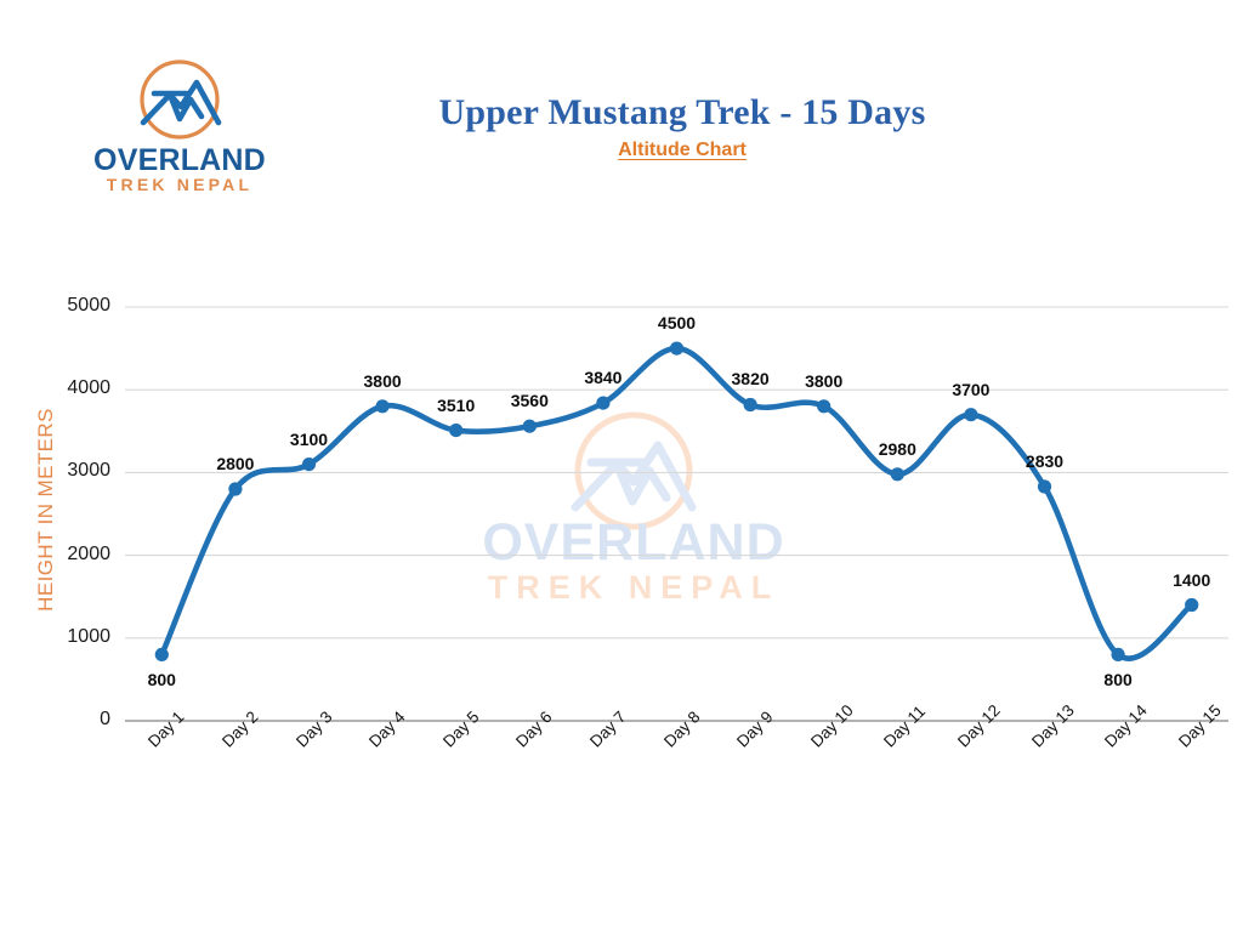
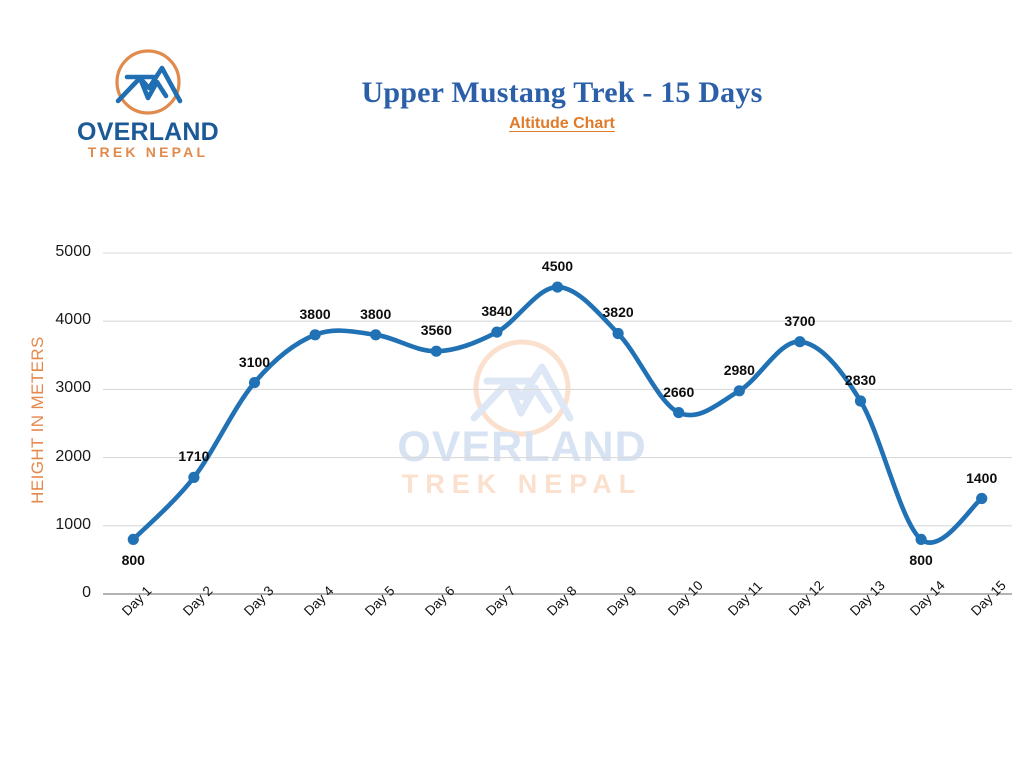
Day 2: 2800 -> 1710
Day 5: 3510 -> 3800
Day 10: 3800 -> 2660
